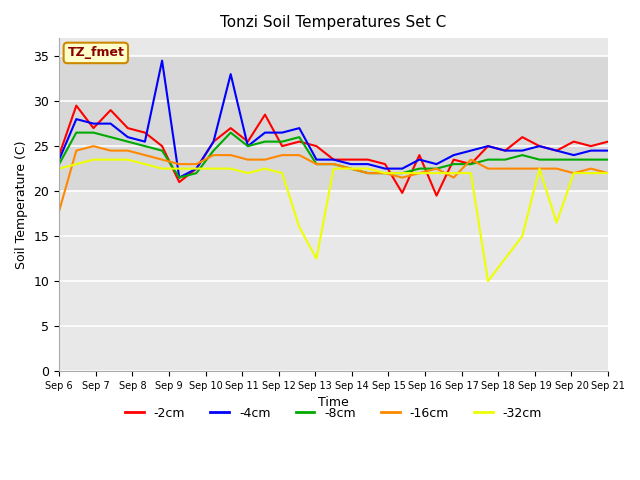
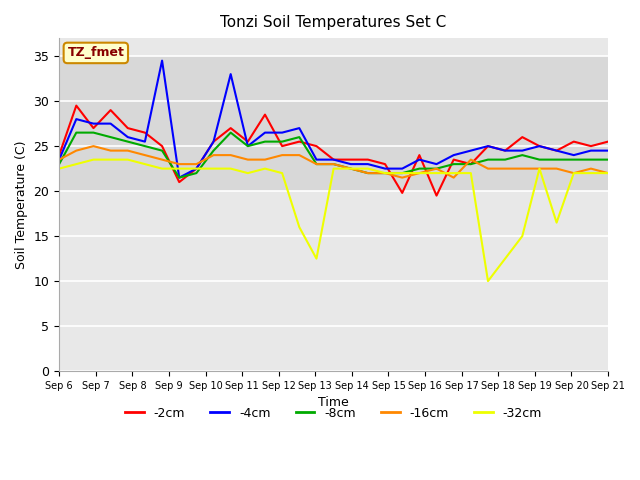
-16cm/Sep 6: 17.8 -> 23.5
